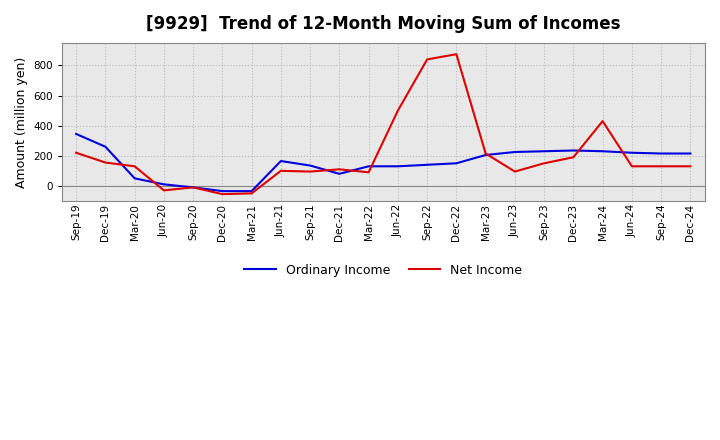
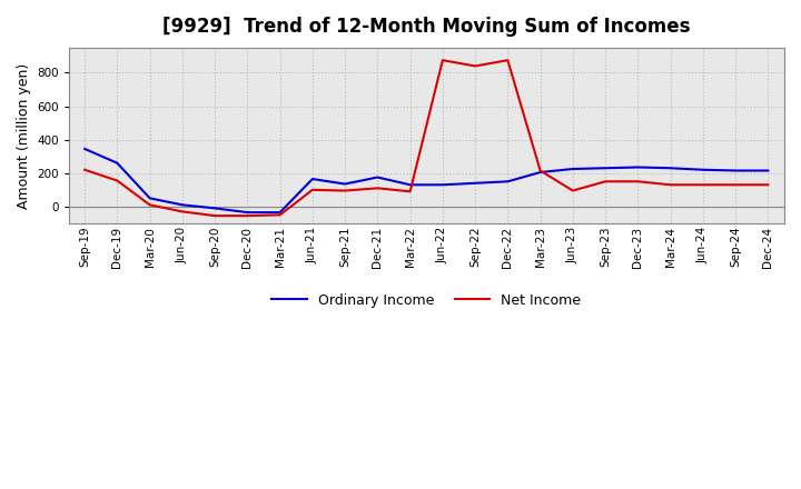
Net Income/Mar-20: 130 -> 10
Net Income/Sep-20: -10 -> -60
Ordinary Income/Dec-21: 80 -> 180
Net Income/Jun-22: 500 -> 880
Net Income/Dec-23: 190 -> 150
Net Income/Mar-24: 430 -> 130
